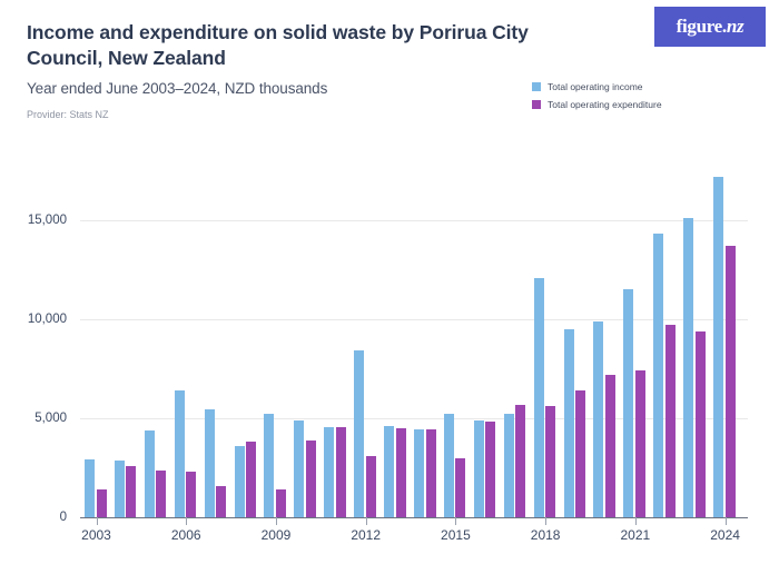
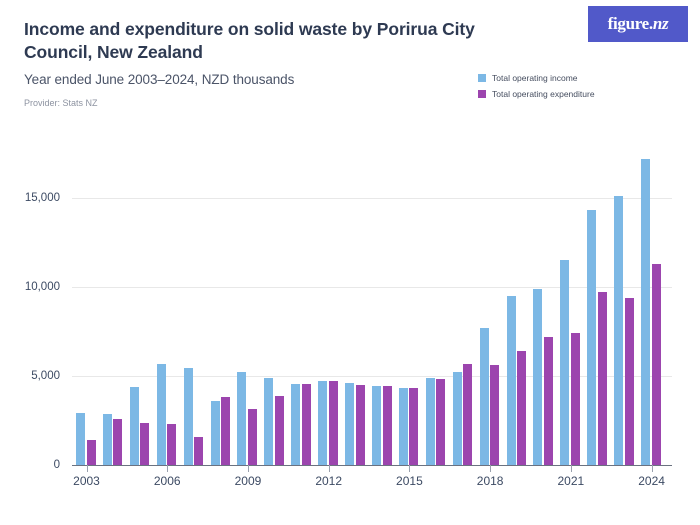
Total operating income/2006: 6400 -> 5600
Total operating expenditure/2009: 1400 -> 3200
Total operating income/2012: 8400 -> 4700
Total operating expenditure/2012: 3100 -> 4700
Total operating income/2015: 5200 -> 4400
Total operating expenditure/2015: 3000 -> 4300
Total operating income/2018: 12100 -> 7700
Total operating expenditure/2024: 13700 -> 11300
